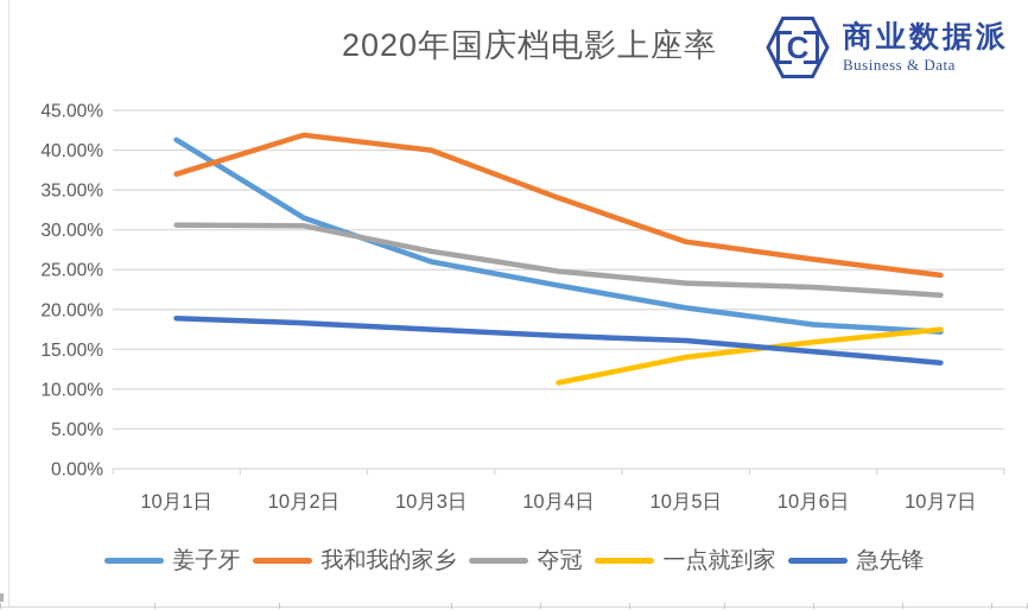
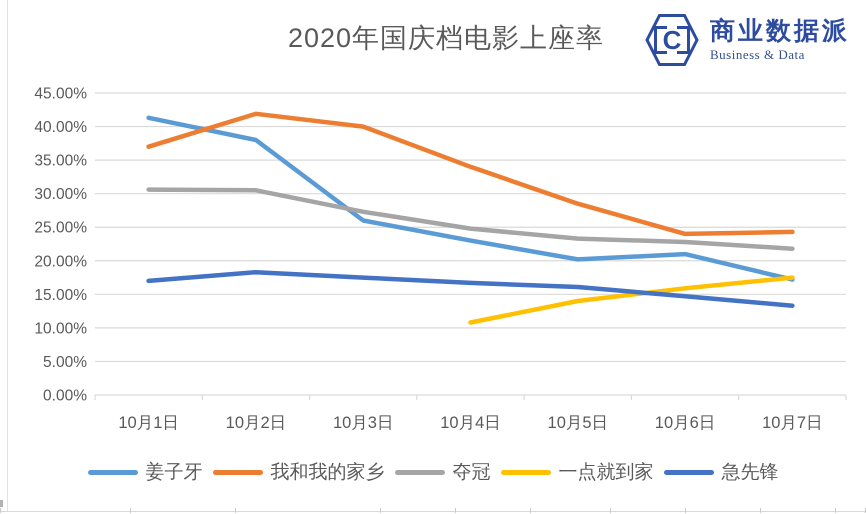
急先锋/10月1日: 19% -> 17%
姜子牙/10月2日: 32% -> 38%
姜子牙/10月6日: 18% -> 21%
我和我的家乡/10月6日: 26% -> 24%
